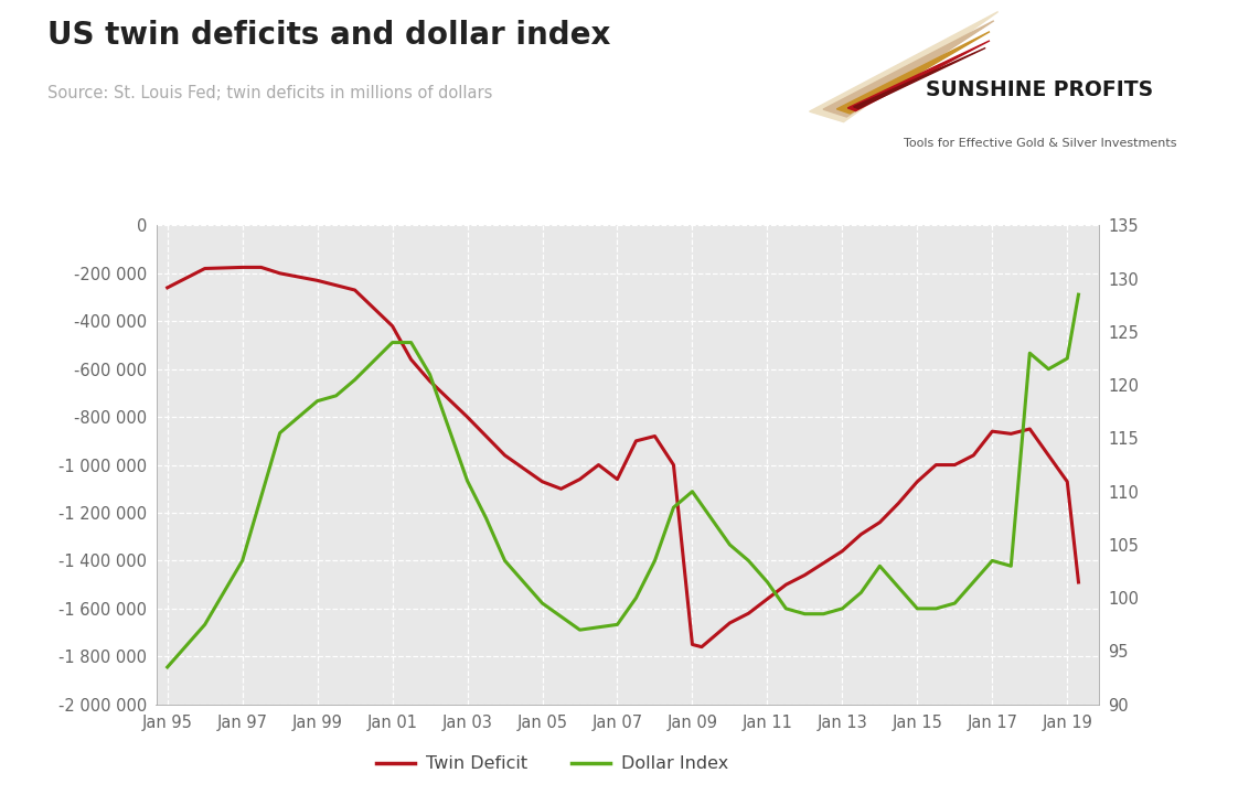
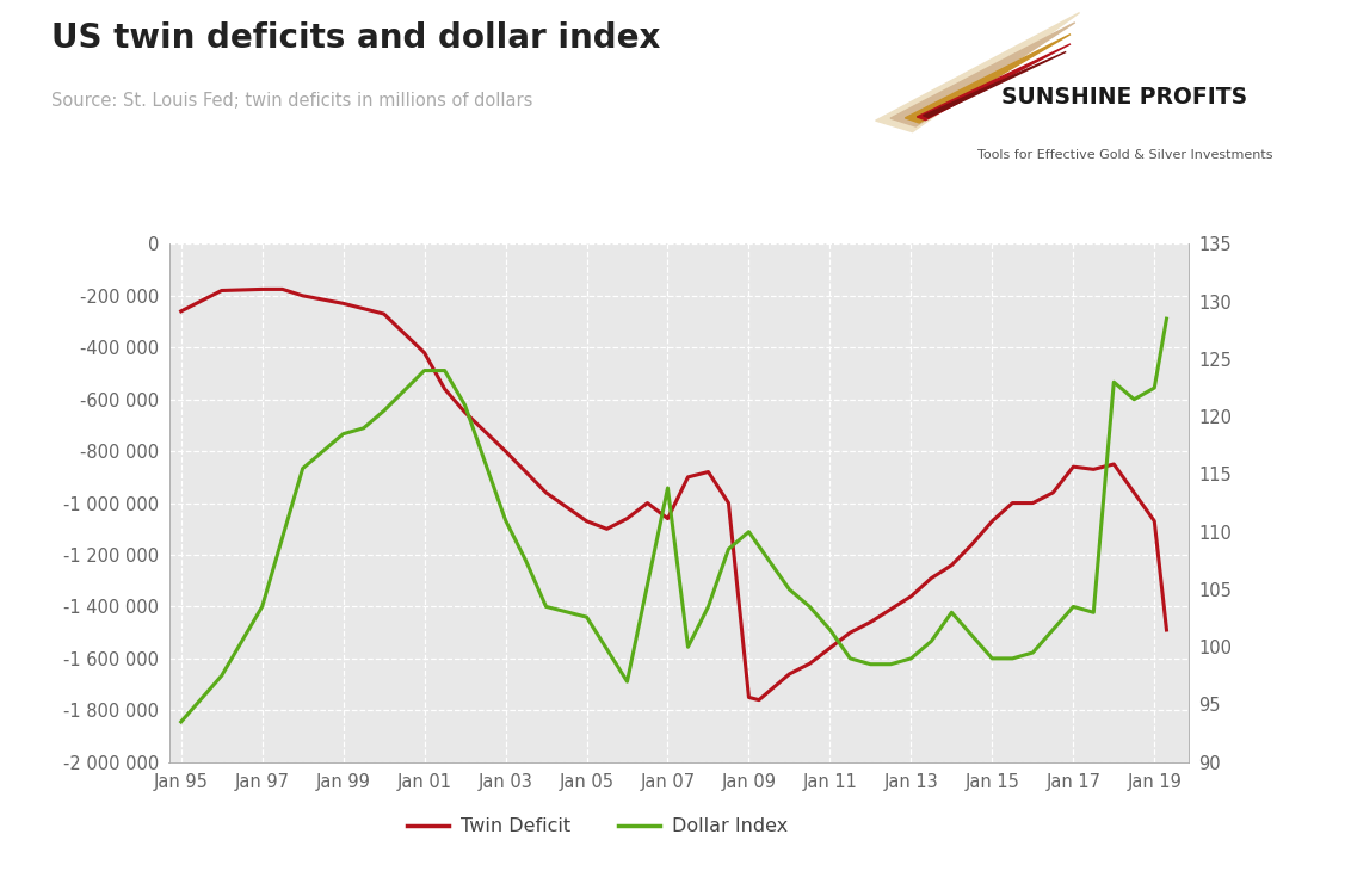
Dollar Index/Jan 05: 99.5 -> 102.6
Dollar Index/Jan 07: 97.5 -> 113.8
